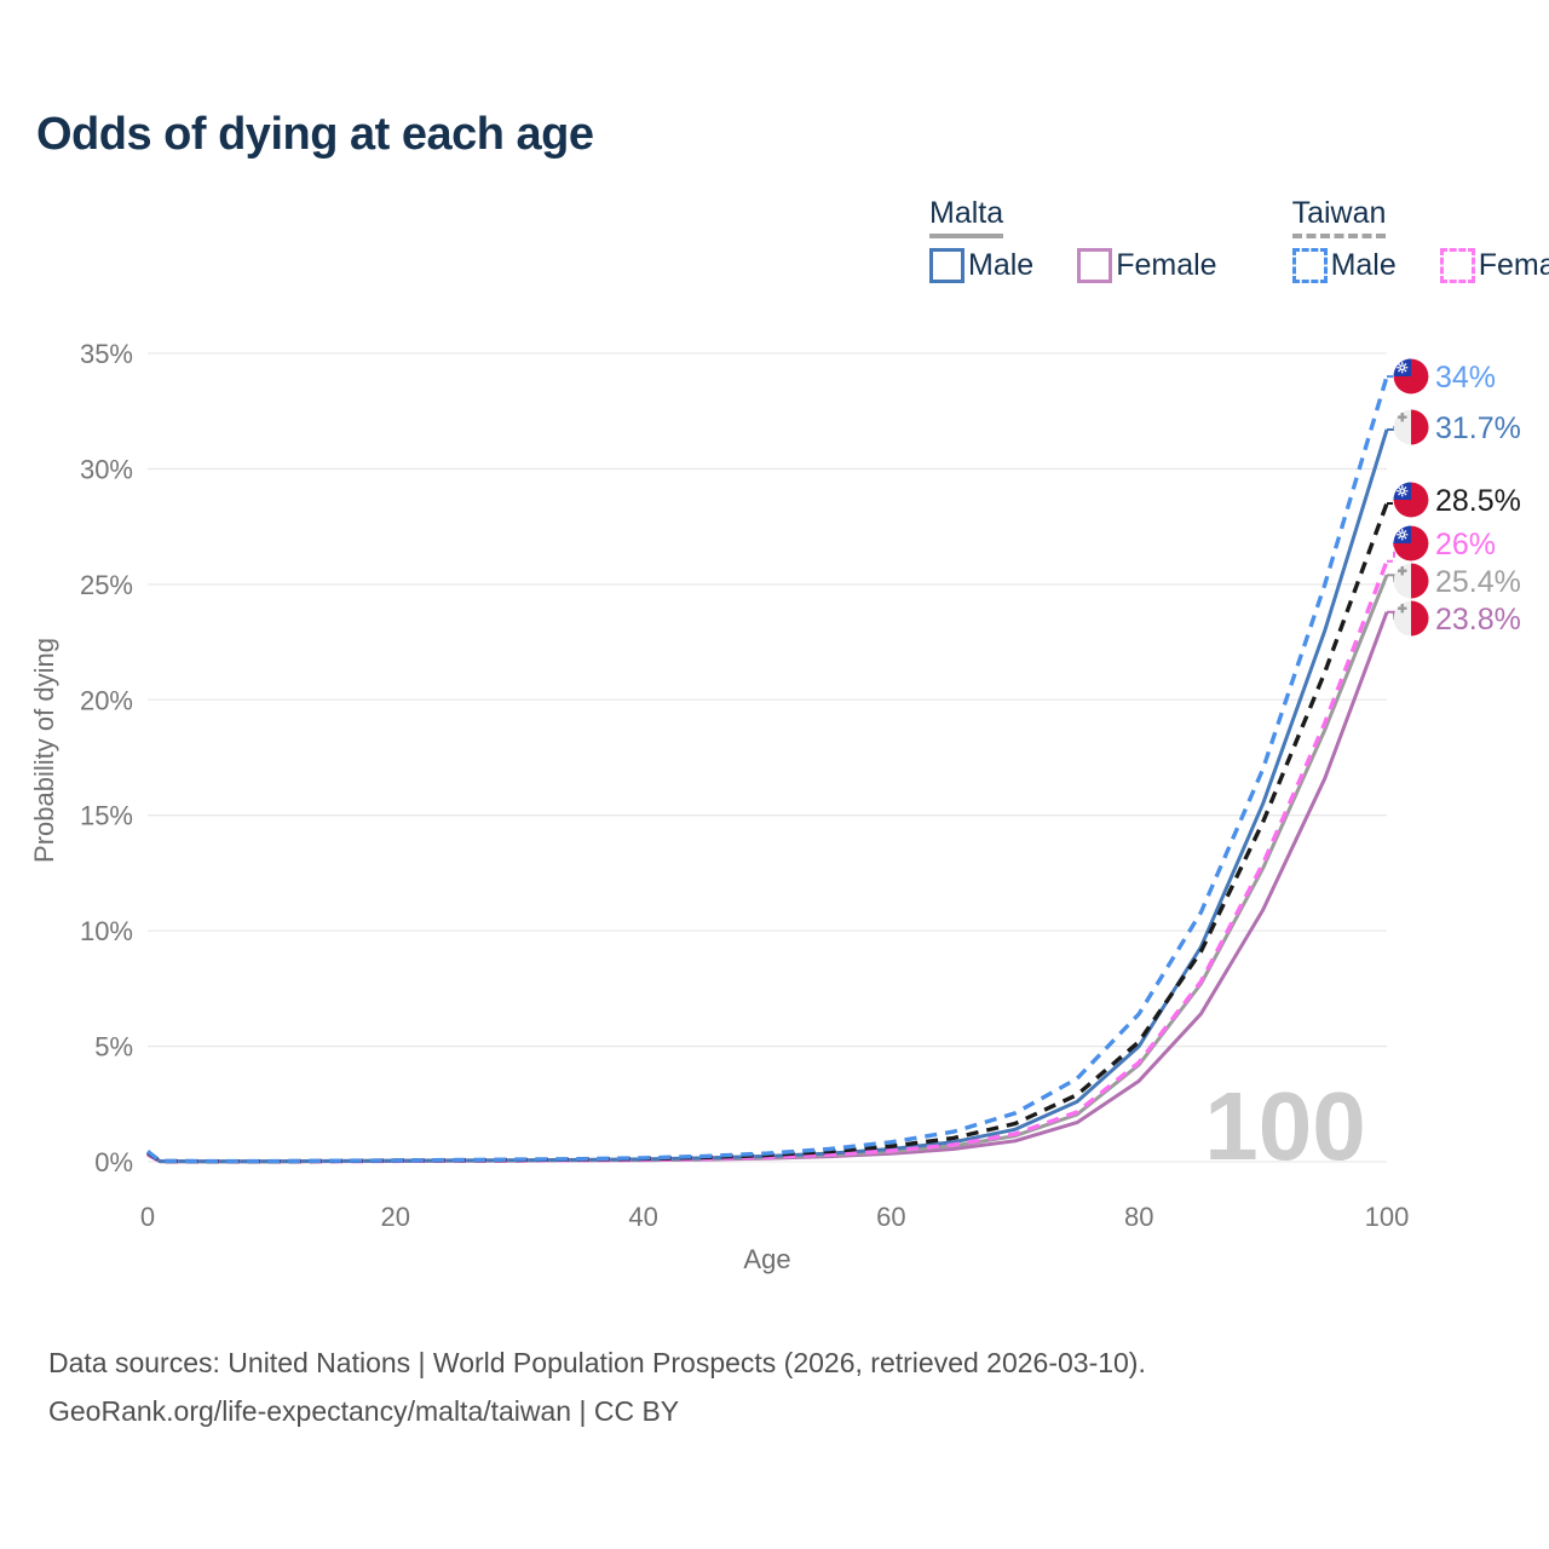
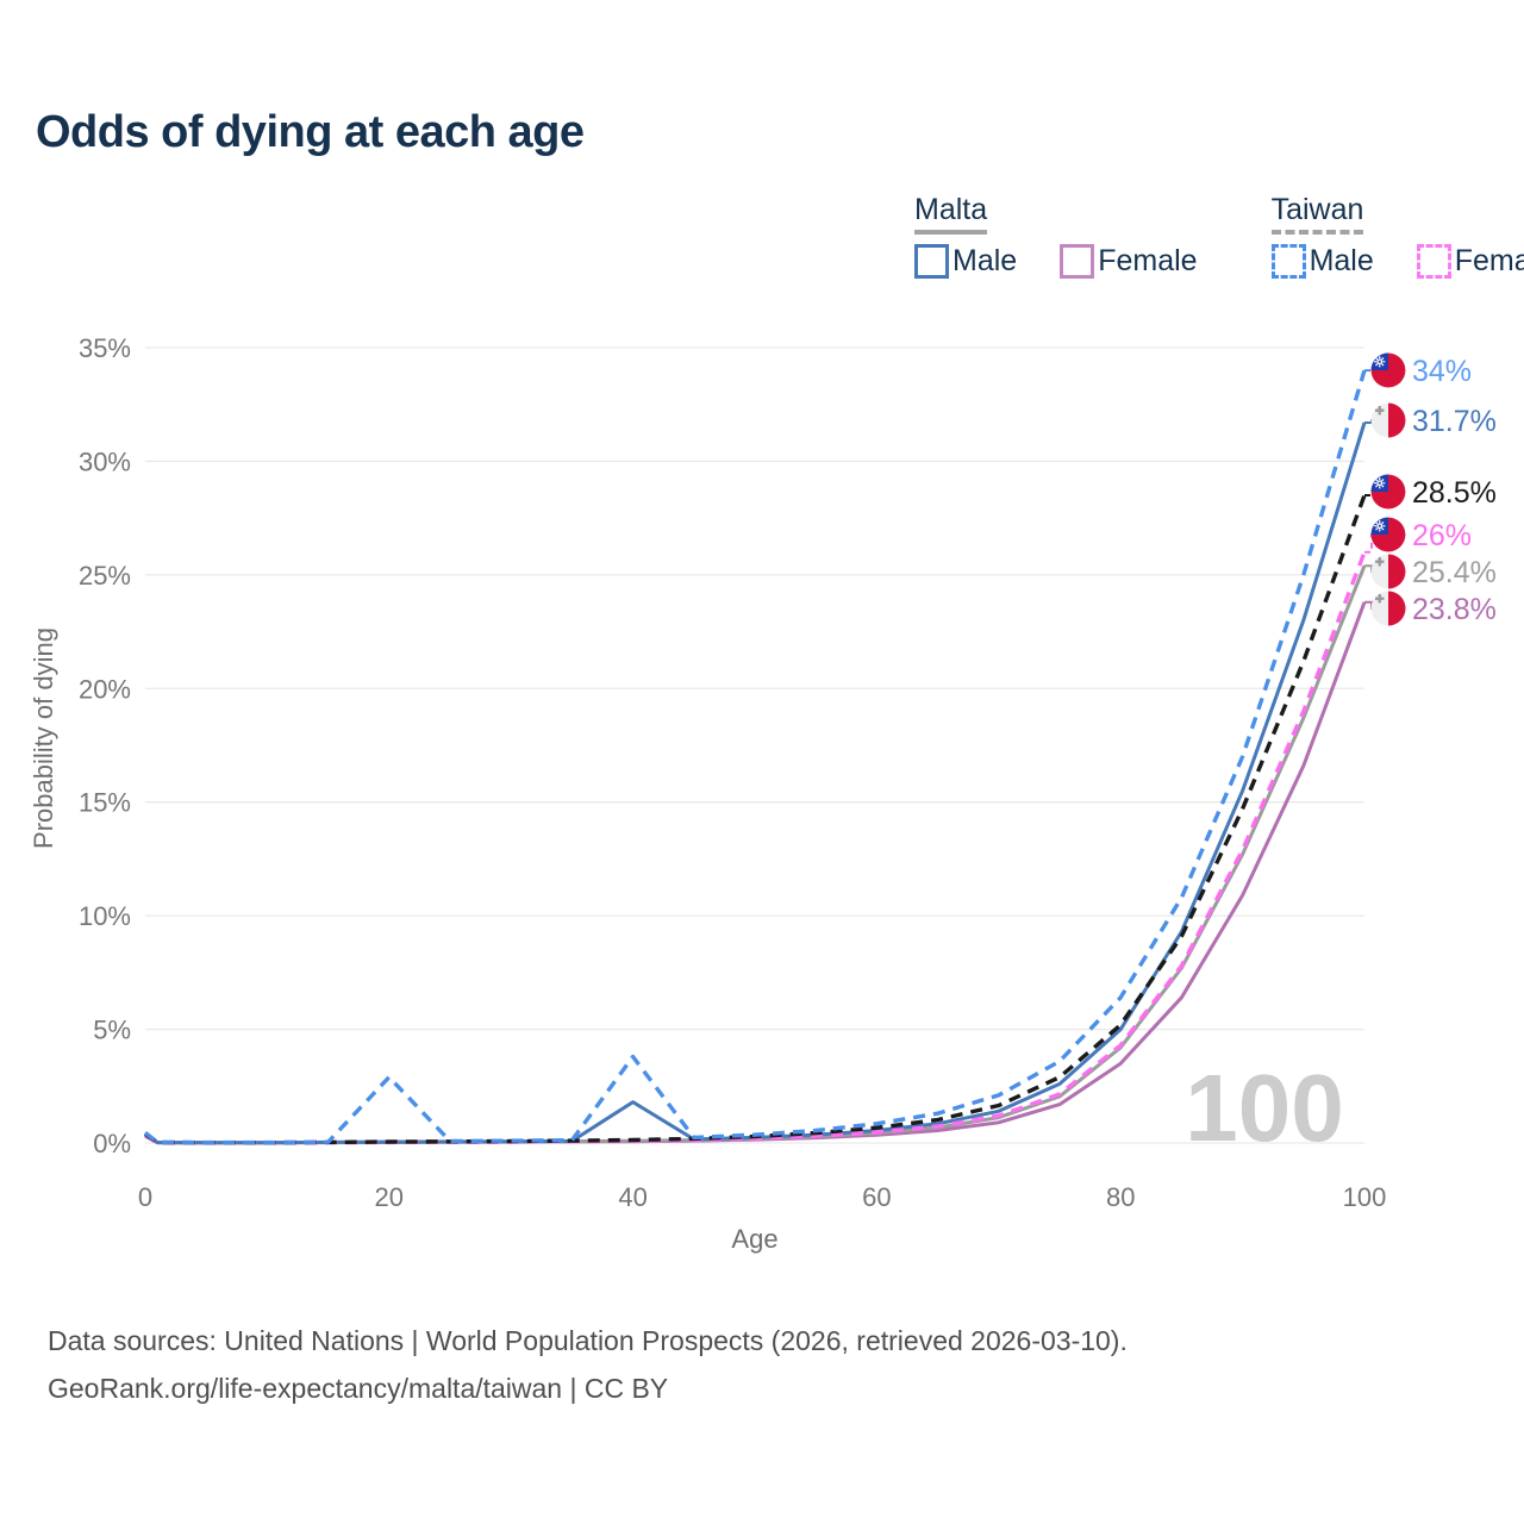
Taiwan Male/20: 0.1% -> 2.9%
Malta Male/40: 0.1% -> 1.8%
Taiwan Male/40: 0.2% -> 3.8%
